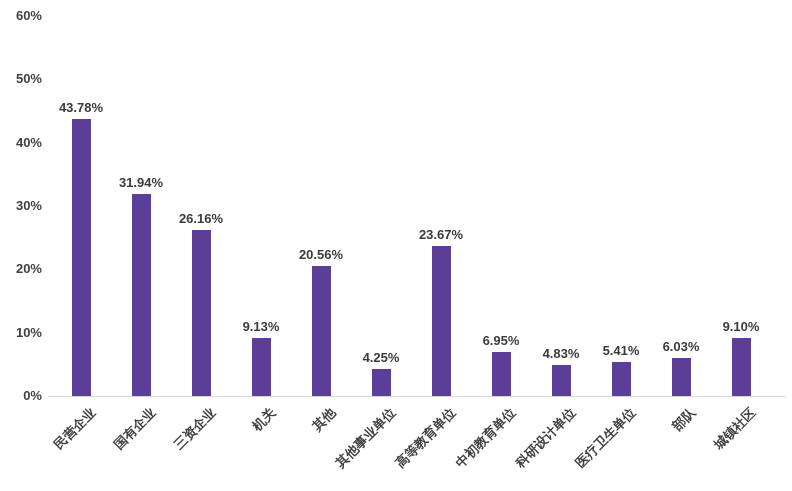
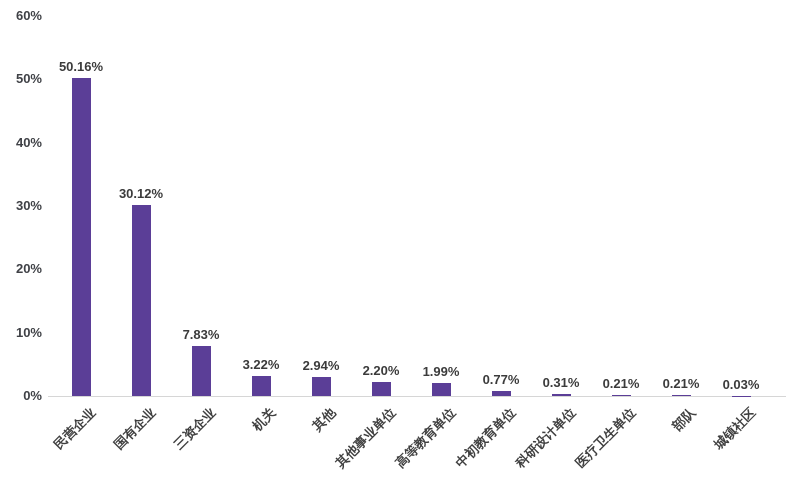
民营企业: 43.78% -> 50.16%
国有企业: 31.94% -> 30.12%
三资企业: 26.16% -> 7.83%
机关: 9.13% -> 3.22%
其他: 20.56% -> 2.94%
其他事业单位: 4.25% -> 2.20%
高等教育单位: 23.67% -> 1.99%
中初教育单位: 6.95% -> 0.77%
科研设计单位: 4.83% -> 0.31%
医疗卫生单位: 5.41% -> 0.21%
部队: 6.03% -> 0.21%
城镇社区: 9.10% -> 0.03%
